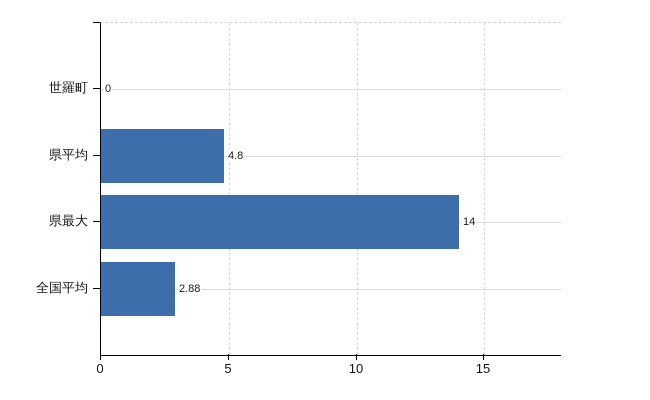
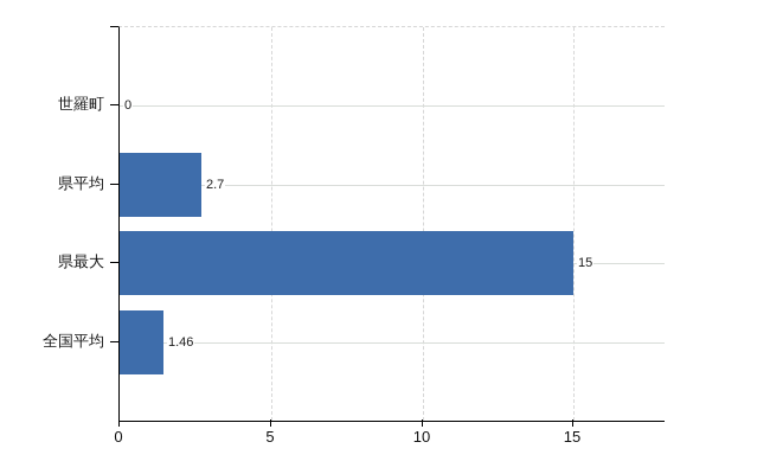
県平均: 4.8 -> 2.7
県最大: 14 -> 15
全国平均: 2.88 -> 1.46
